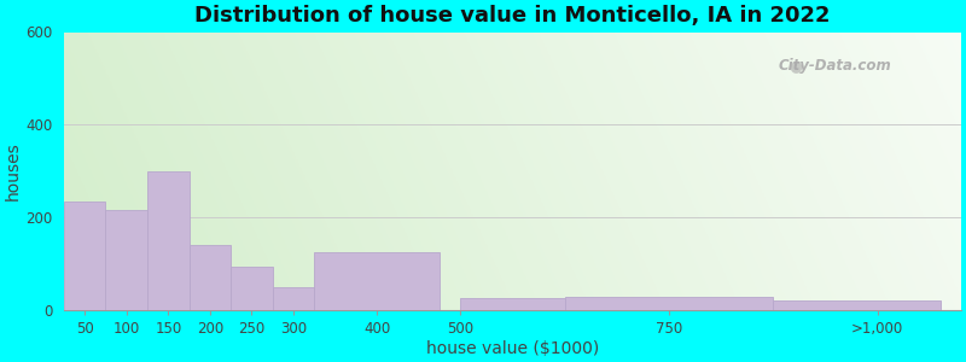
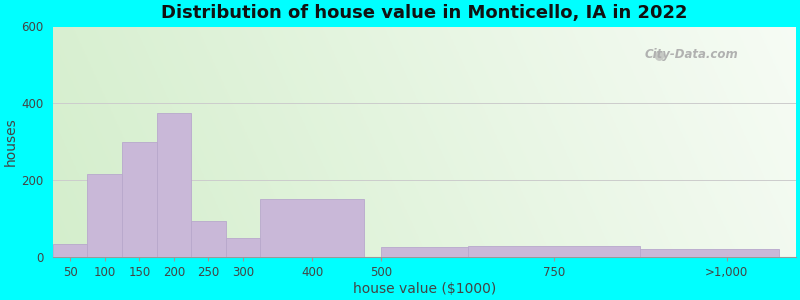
50: 235 -> 35
200: 140 -> 375
400: 125 -> 150
